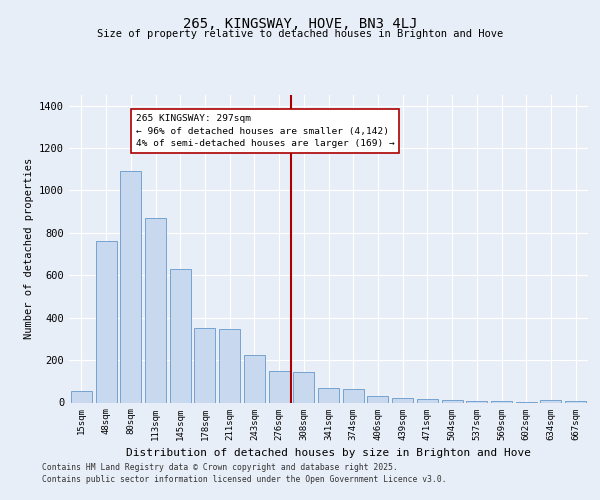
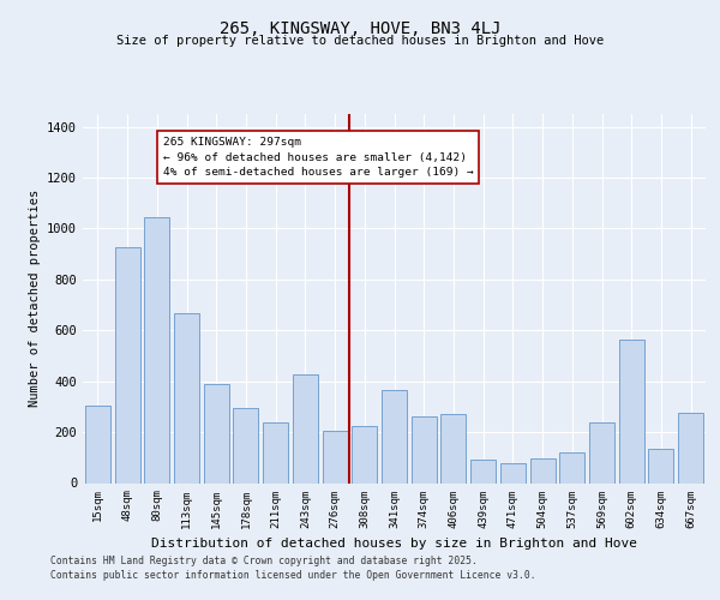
15sqm: 55 -> 305
48sqm: 760 -> 925
80sqm: 1090 -> 1045
113sqm: 870 -> 665
145sqm: 630 -> 390
178sqm: 350 -> 295
211sqm: 345 -> 240
243sqm: 225 -> 425
276sqm: 150 -> 205
308sqm: 145 -> 225
341sqm: 70 -> 365
374sqm: 65 -> 260
406sqm: 30 -> 270
439sqm: 20 -> 90
471sqm: 15 -> 80
504sqm: 10 -> 95
537sqm: 7 -> 120
569sqm: 5 -> 240
602sqm: 2 -> 565
634sqm: 10 -> 135
667sqm: 5 -> 275
